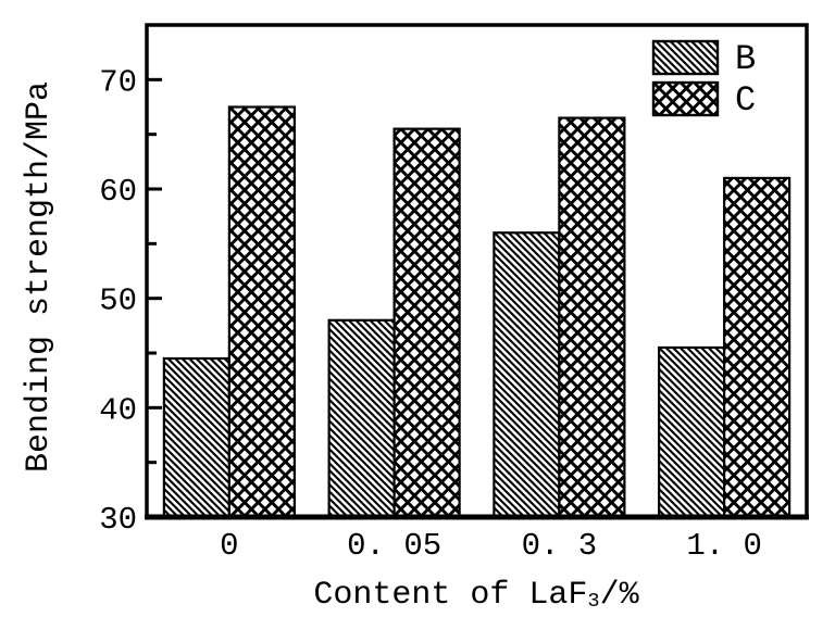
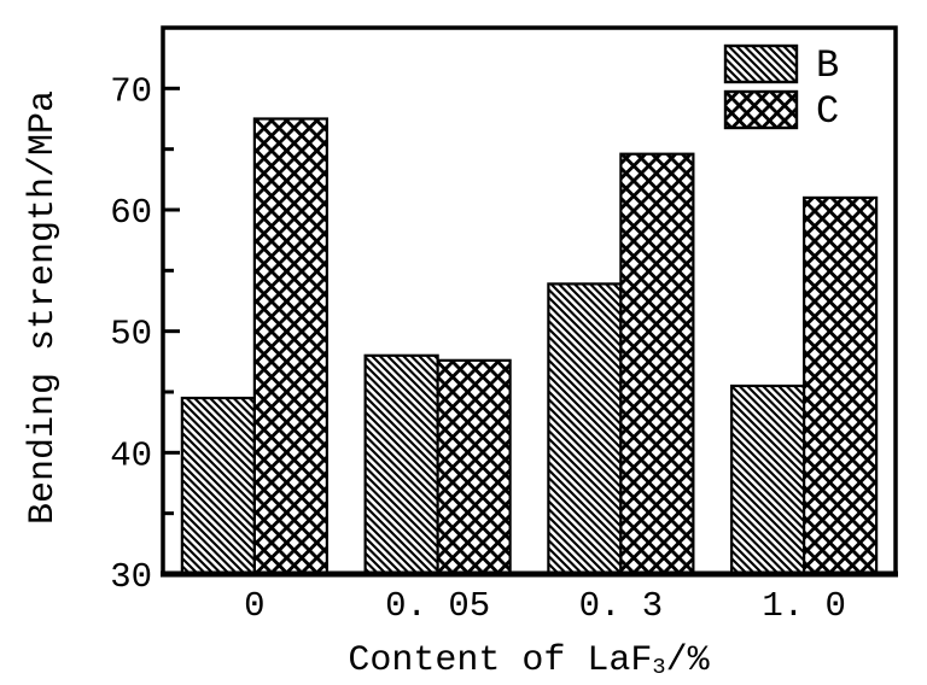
C/0.05: 65.5 -> 47.6
B/0.3: 56.0 -> 53.9
C/0.3: 66.5 -> 64.6
